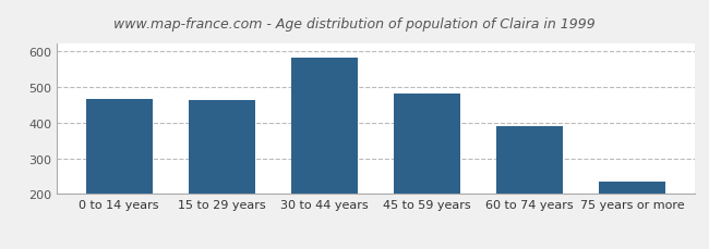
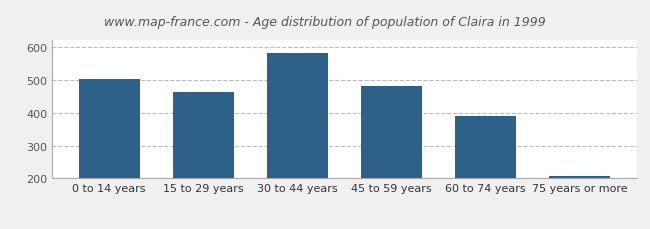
0 to 14 years: 465 -> 503
75 years or more: 235 -> 208
